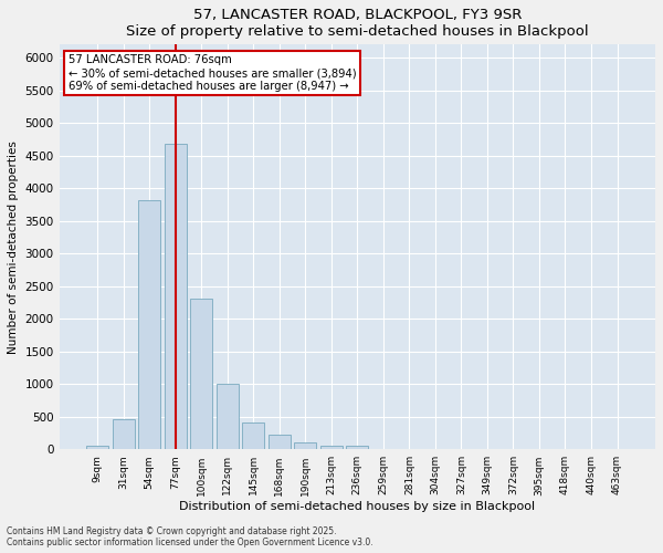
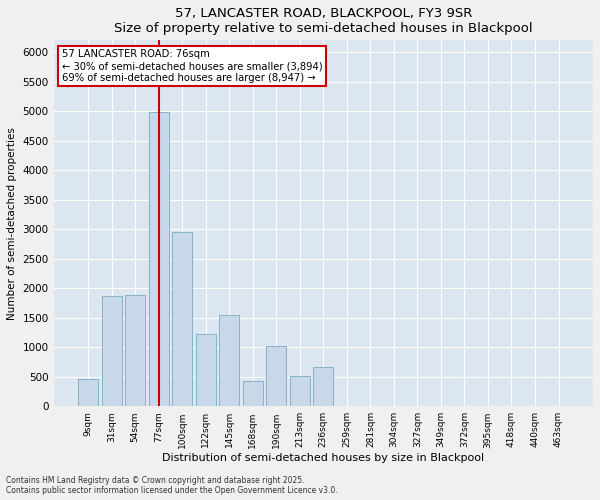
9sqm: 50 -> 460
31sqm: 460 -> 1860
54sqm: 3820 -> 1880
77sqm: 4680 -> 4980
100sqm: 2300 -> 2960
122sqm: 1010 -> 1220
145sqm: 410 -> 1540
168sqm: 220 -> 420
190sqm: 100 -> 1020
213sqm: 60 -> 520
236sqm: 50 -> 660
